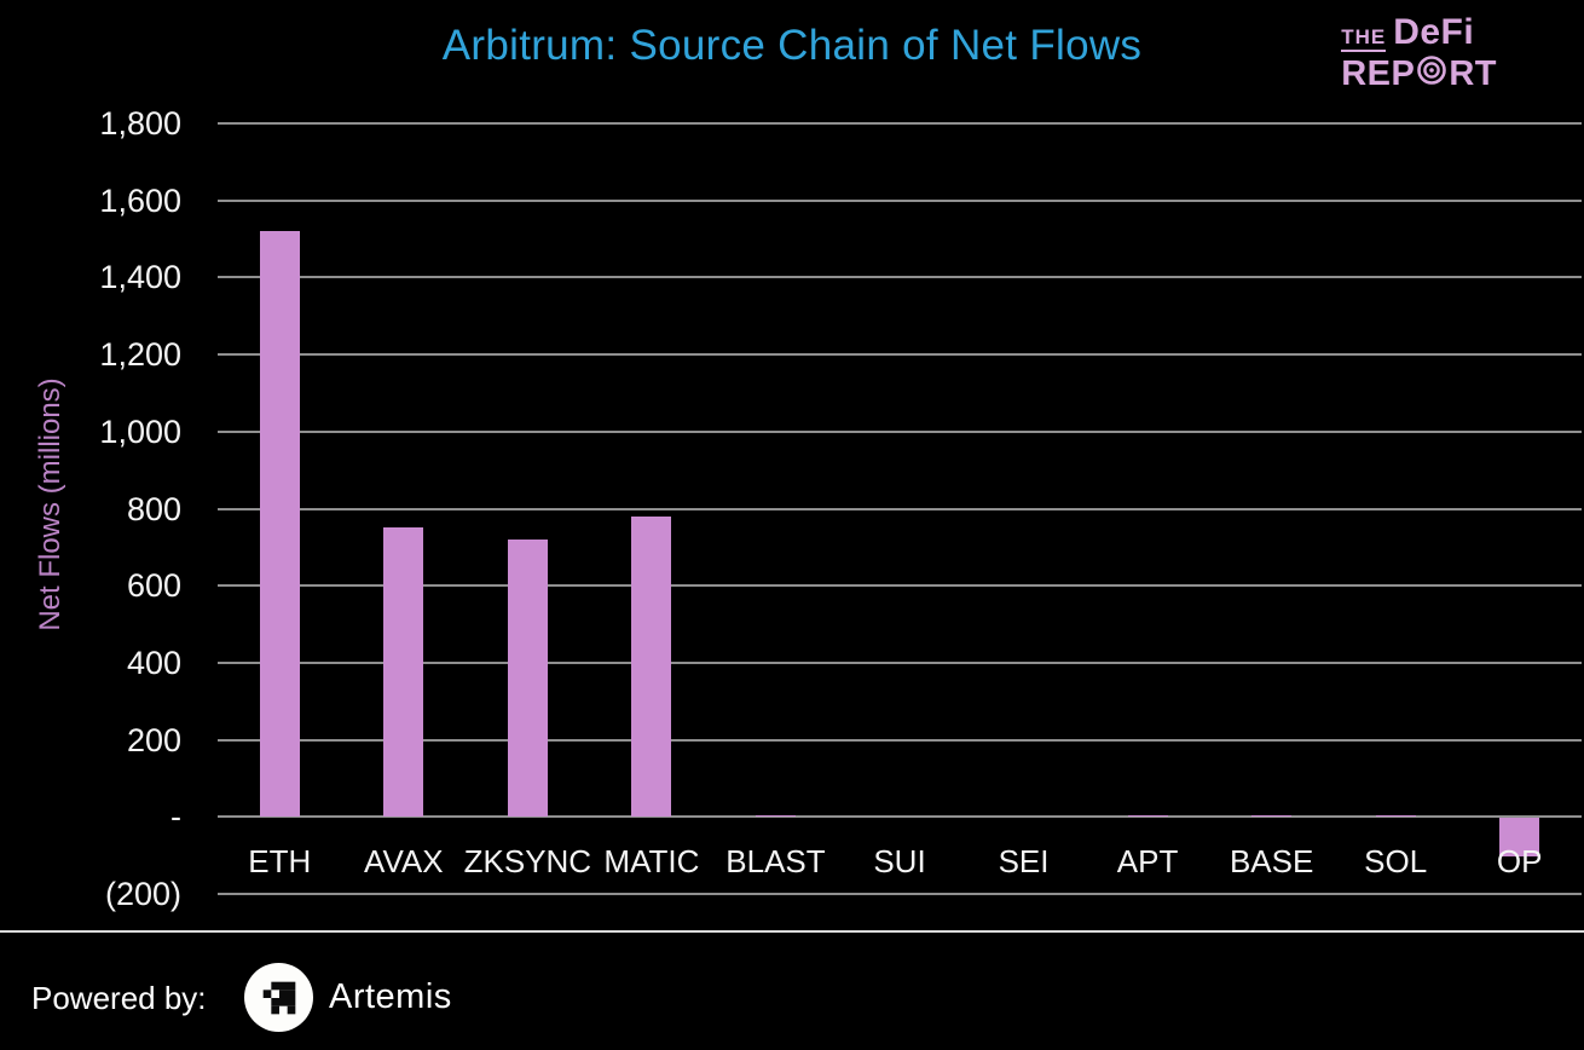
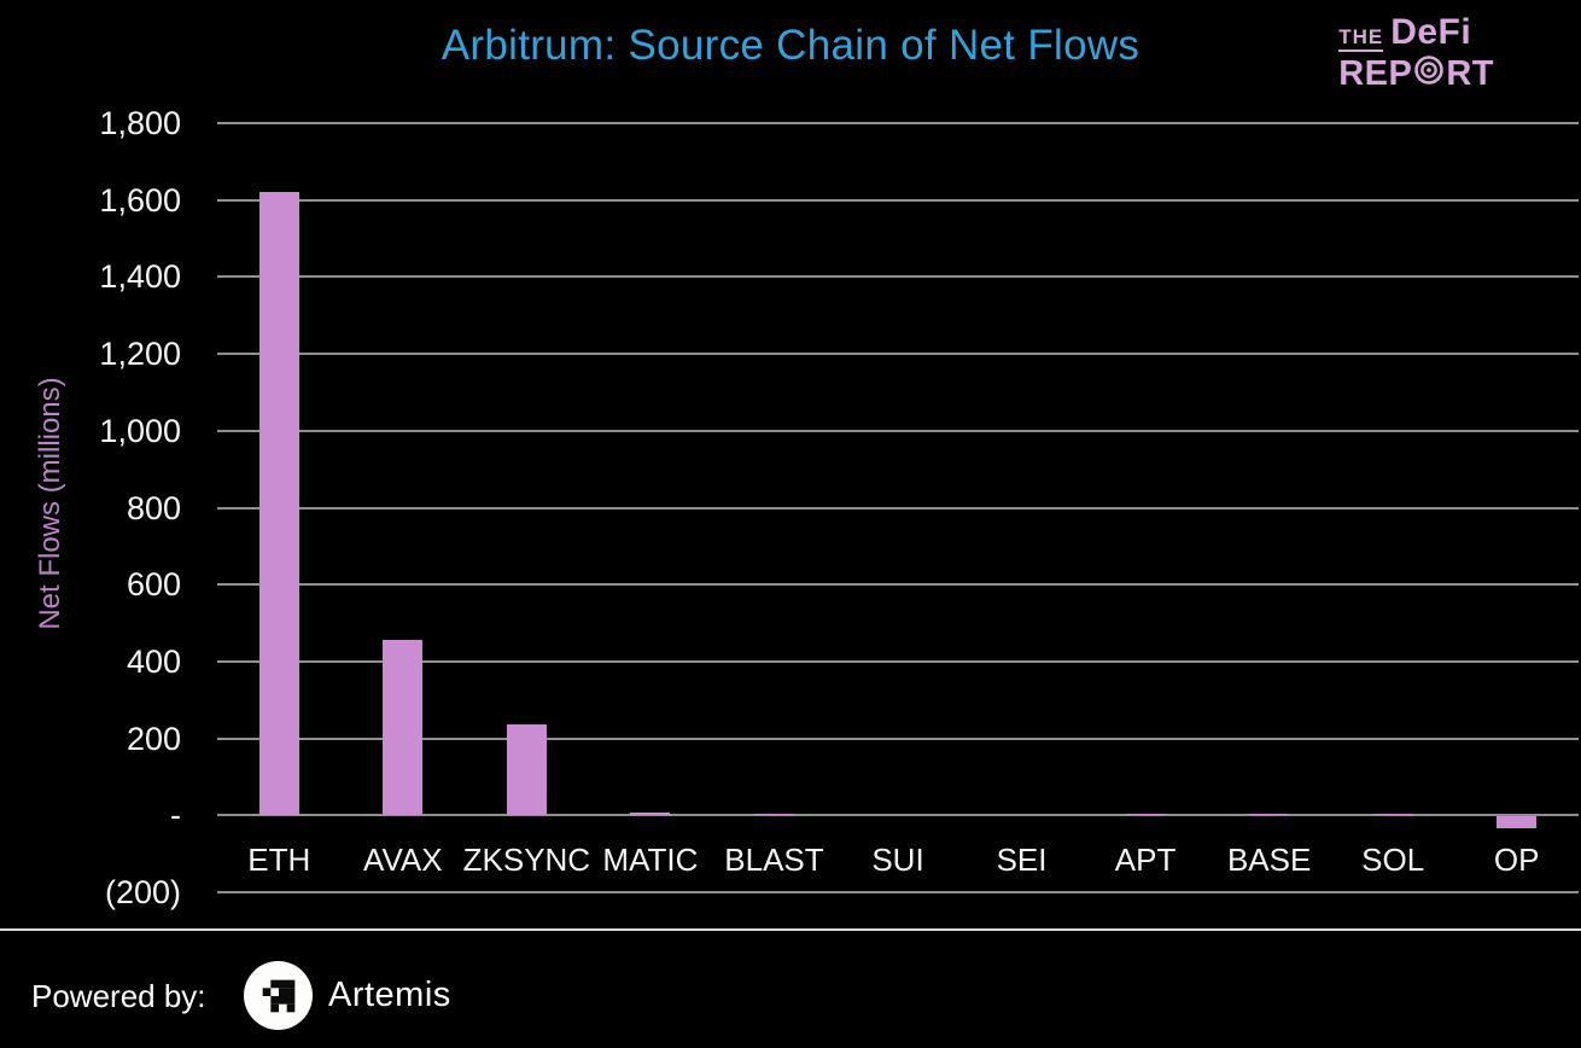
ETH: 1520 -> 1620
AVAX: 750 -> 460
ZKSYNC: 720 -> 240
MATIC: 780 -> 10
OP: -100 -> -30
